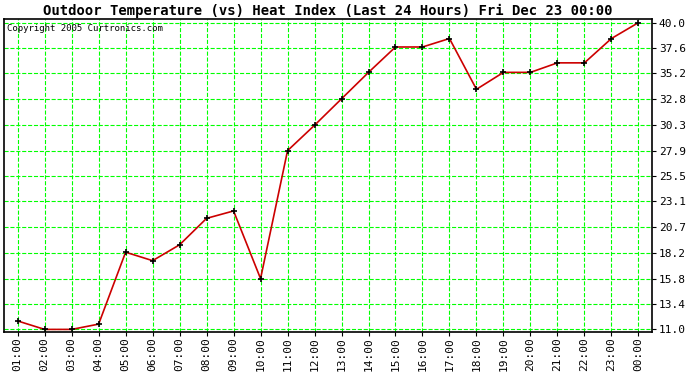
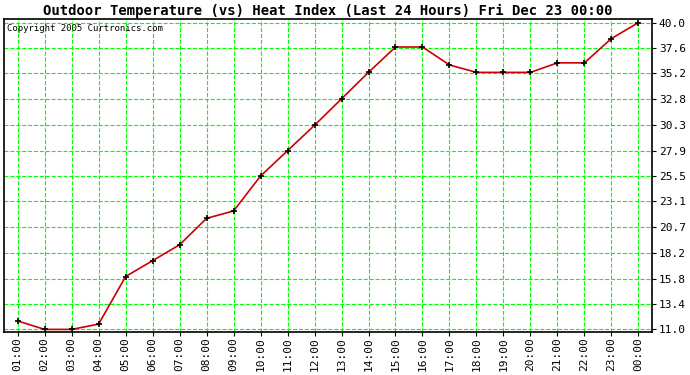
05:00: 18.3 -> 16.0
10:00: 15.8 -> 25.5
17:00: 38.5 -> 36.0
18:00: 33.7 -> 35.3
